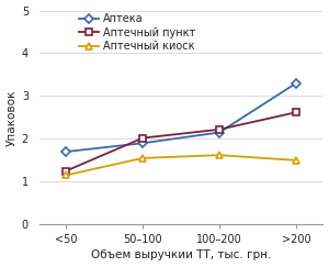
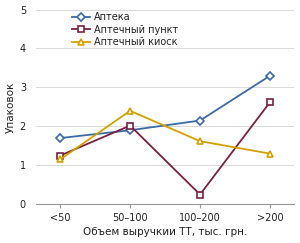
Аптечный киоск/50–100: 1.55 -> 2.40
Аптечный пункт/100–200: 2.22 -> 0.25
Аптечный киоск/>200: 1.50 -> 1.30
